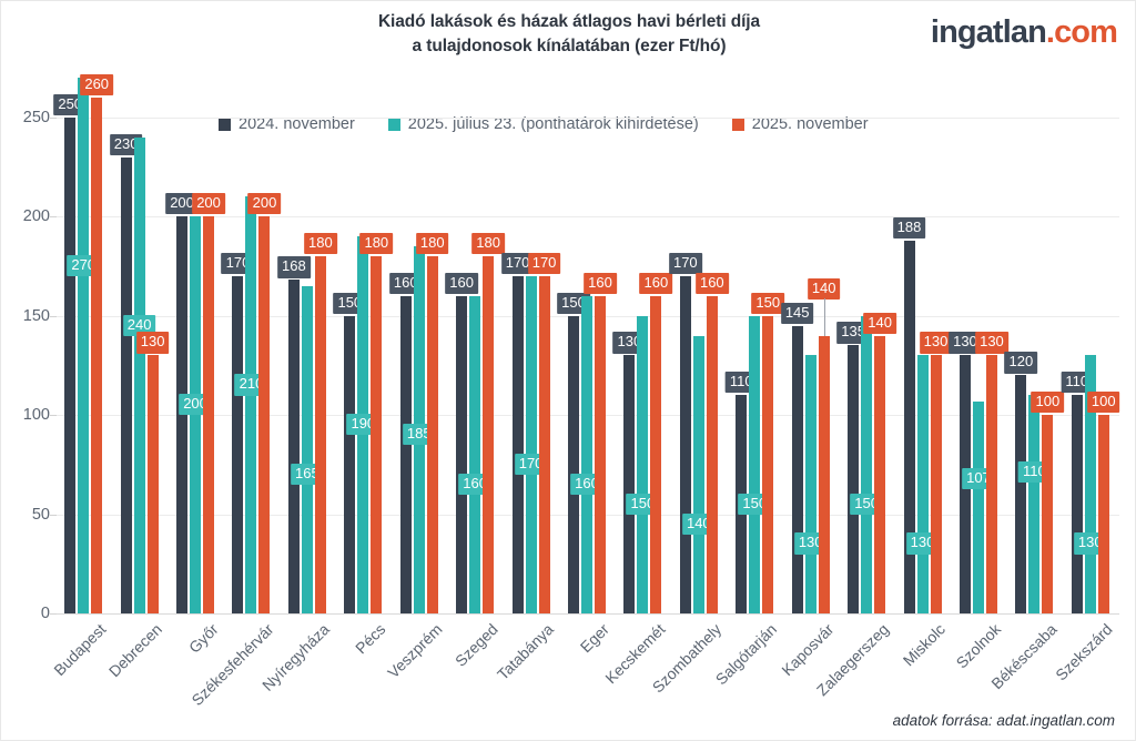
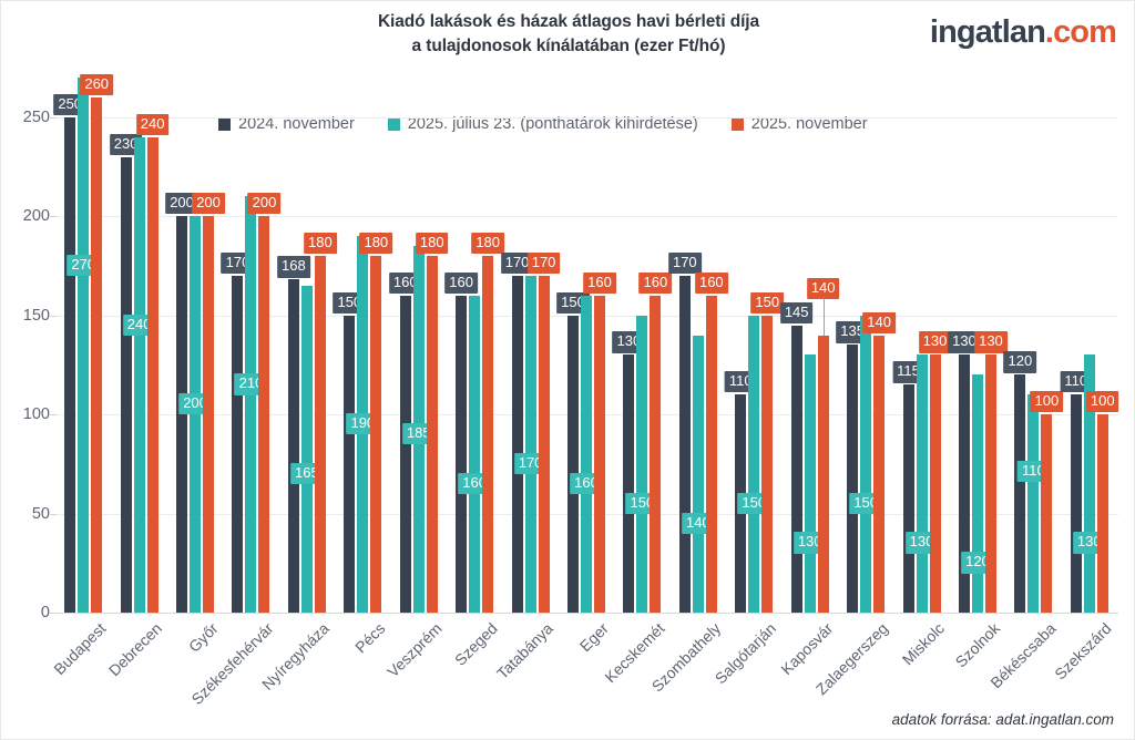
2025. november/Debrecen: 130 -> 240
2024. november/Miskolc: 188 -> 115
2025. július 23. (ponthatárok kihirdetése)/Szolnok: 107 -> 120
